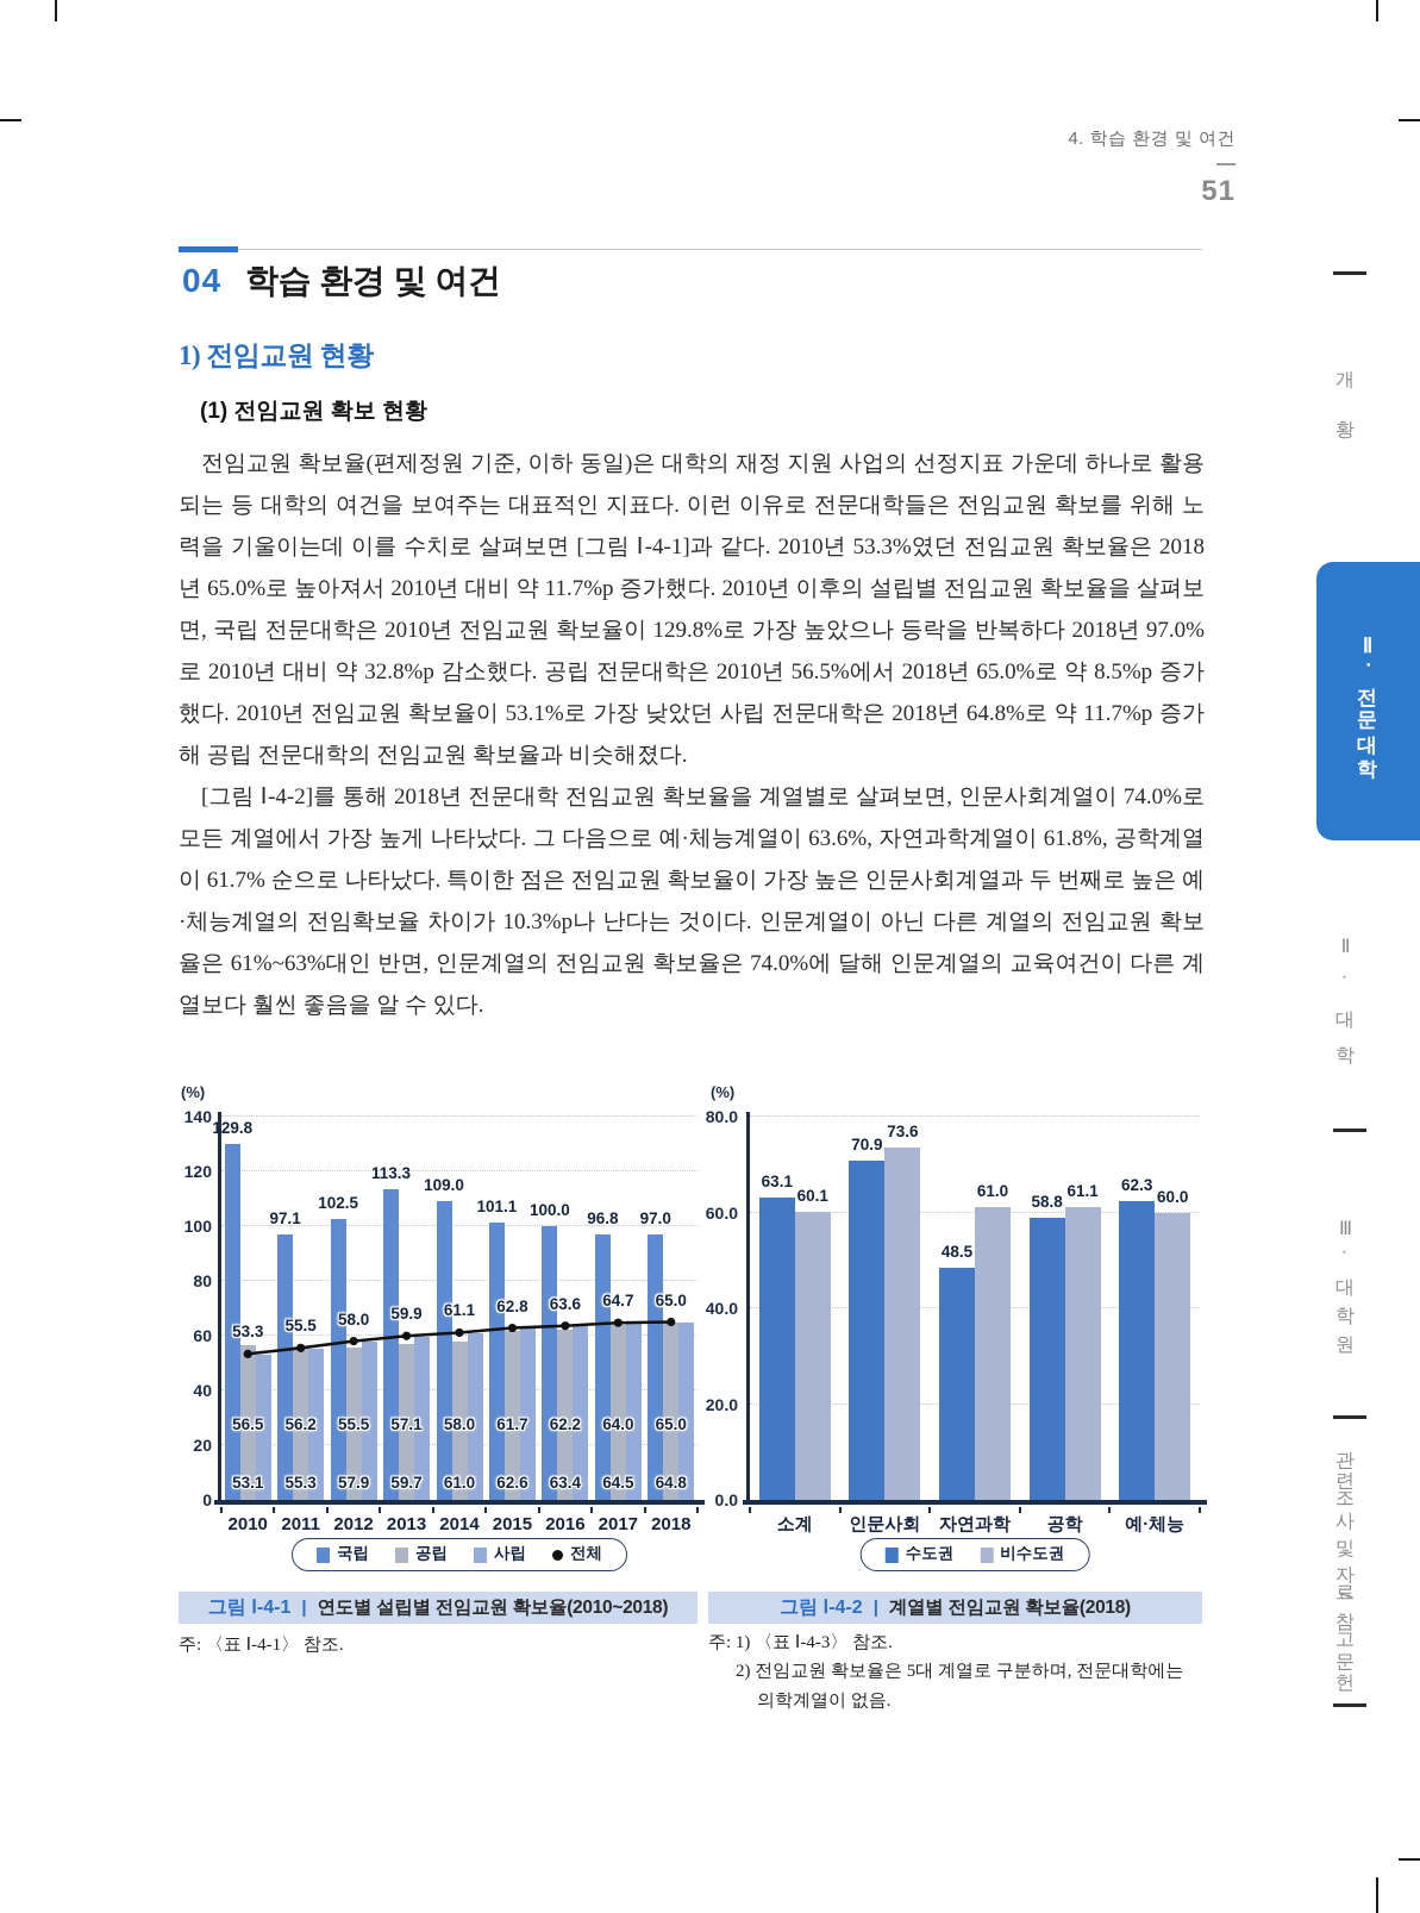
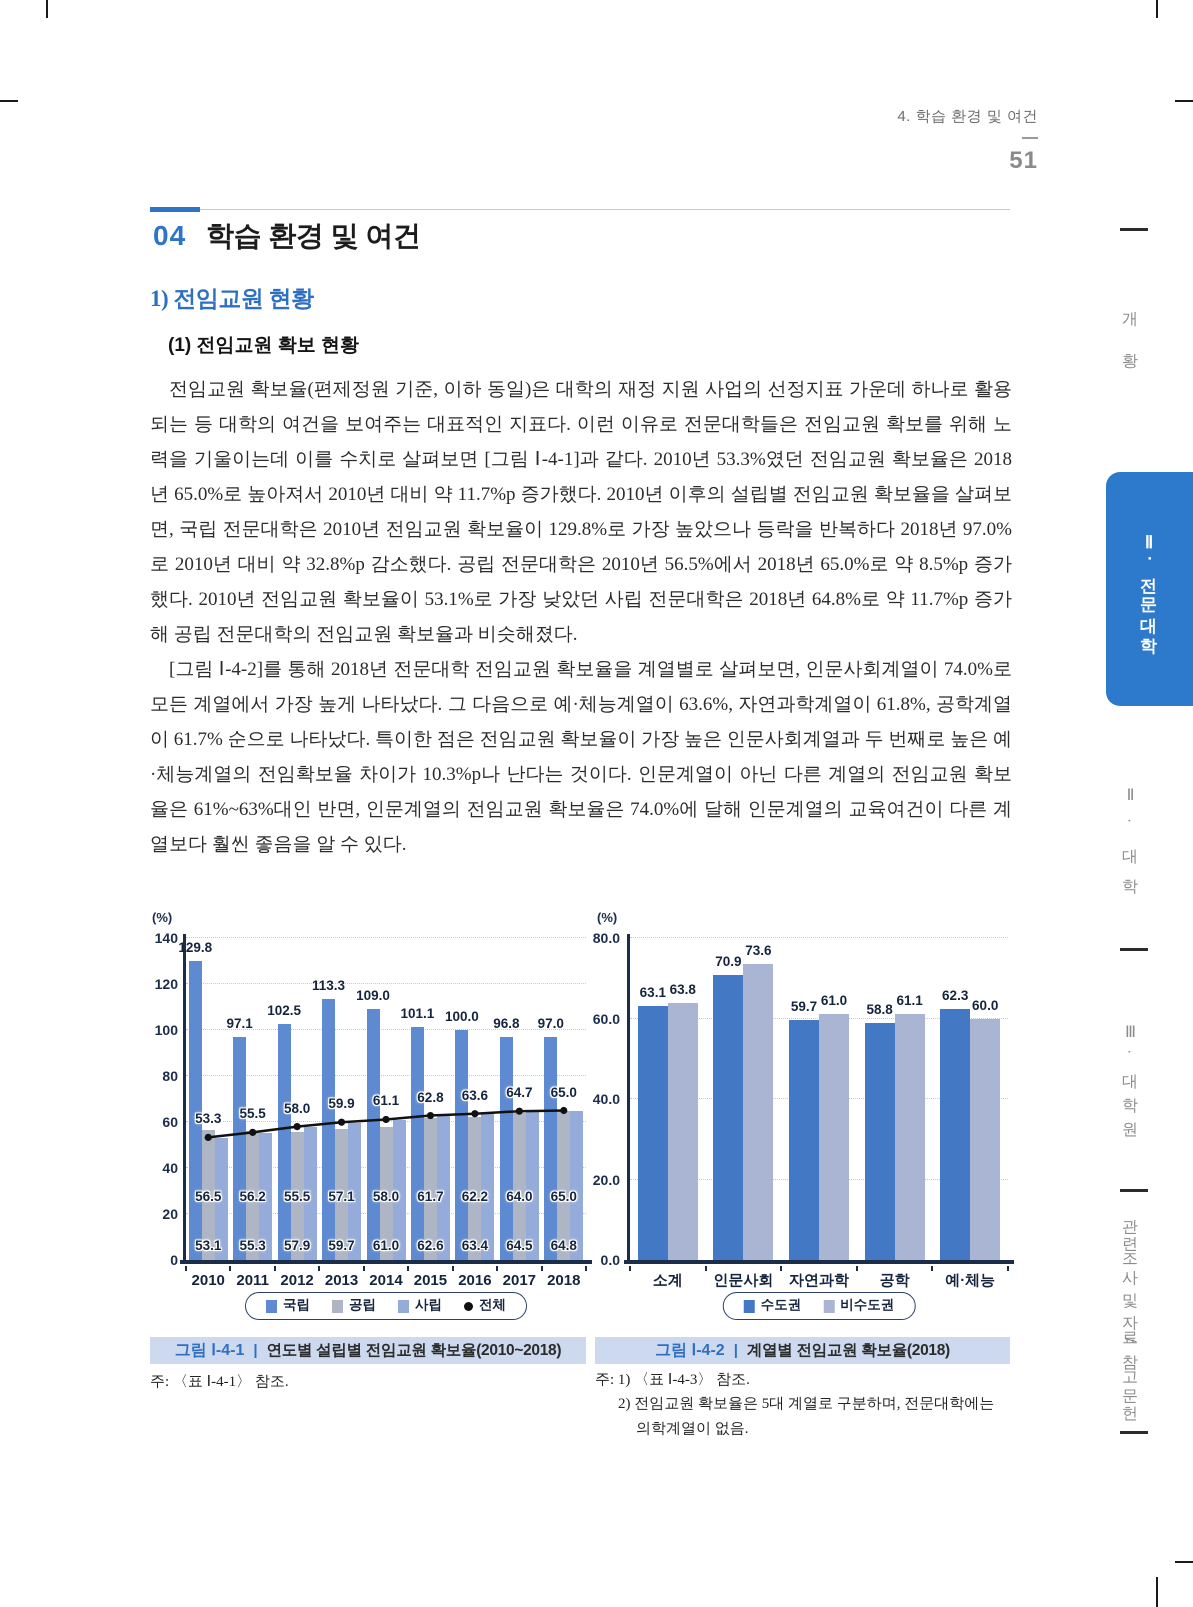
계열별 전임교원 확보율(2018)/비수도권/소계: 60.1 -> 63.8
계열별 전임교원 확보율(2018)/수도권/자연과학: 48.5 -> 59.7
